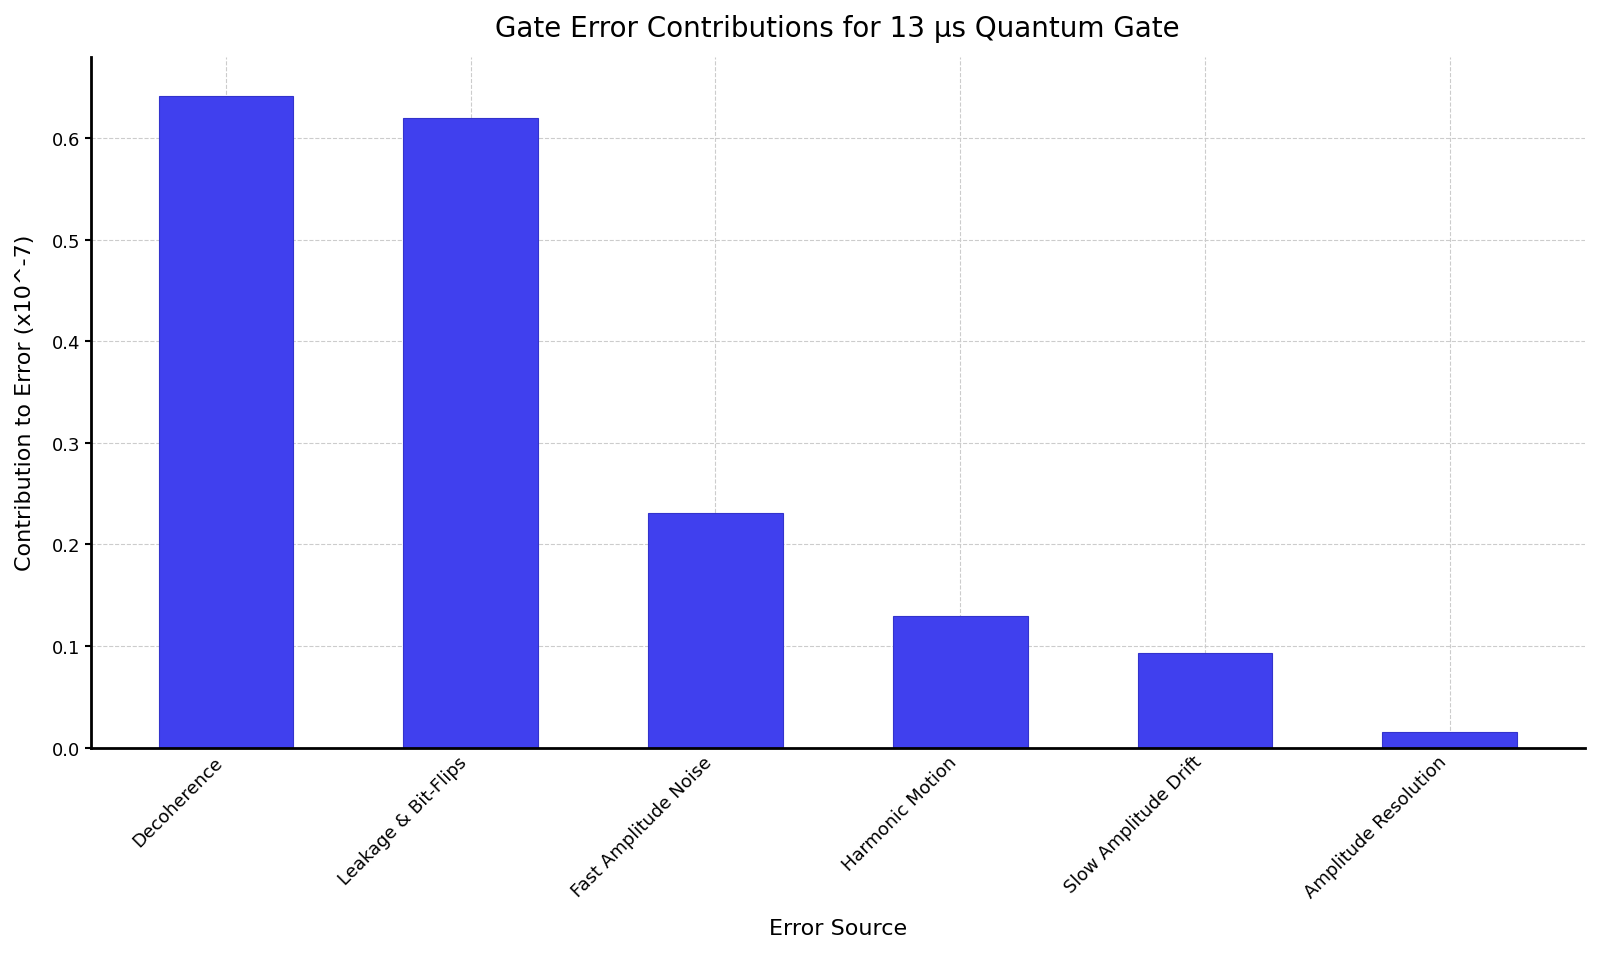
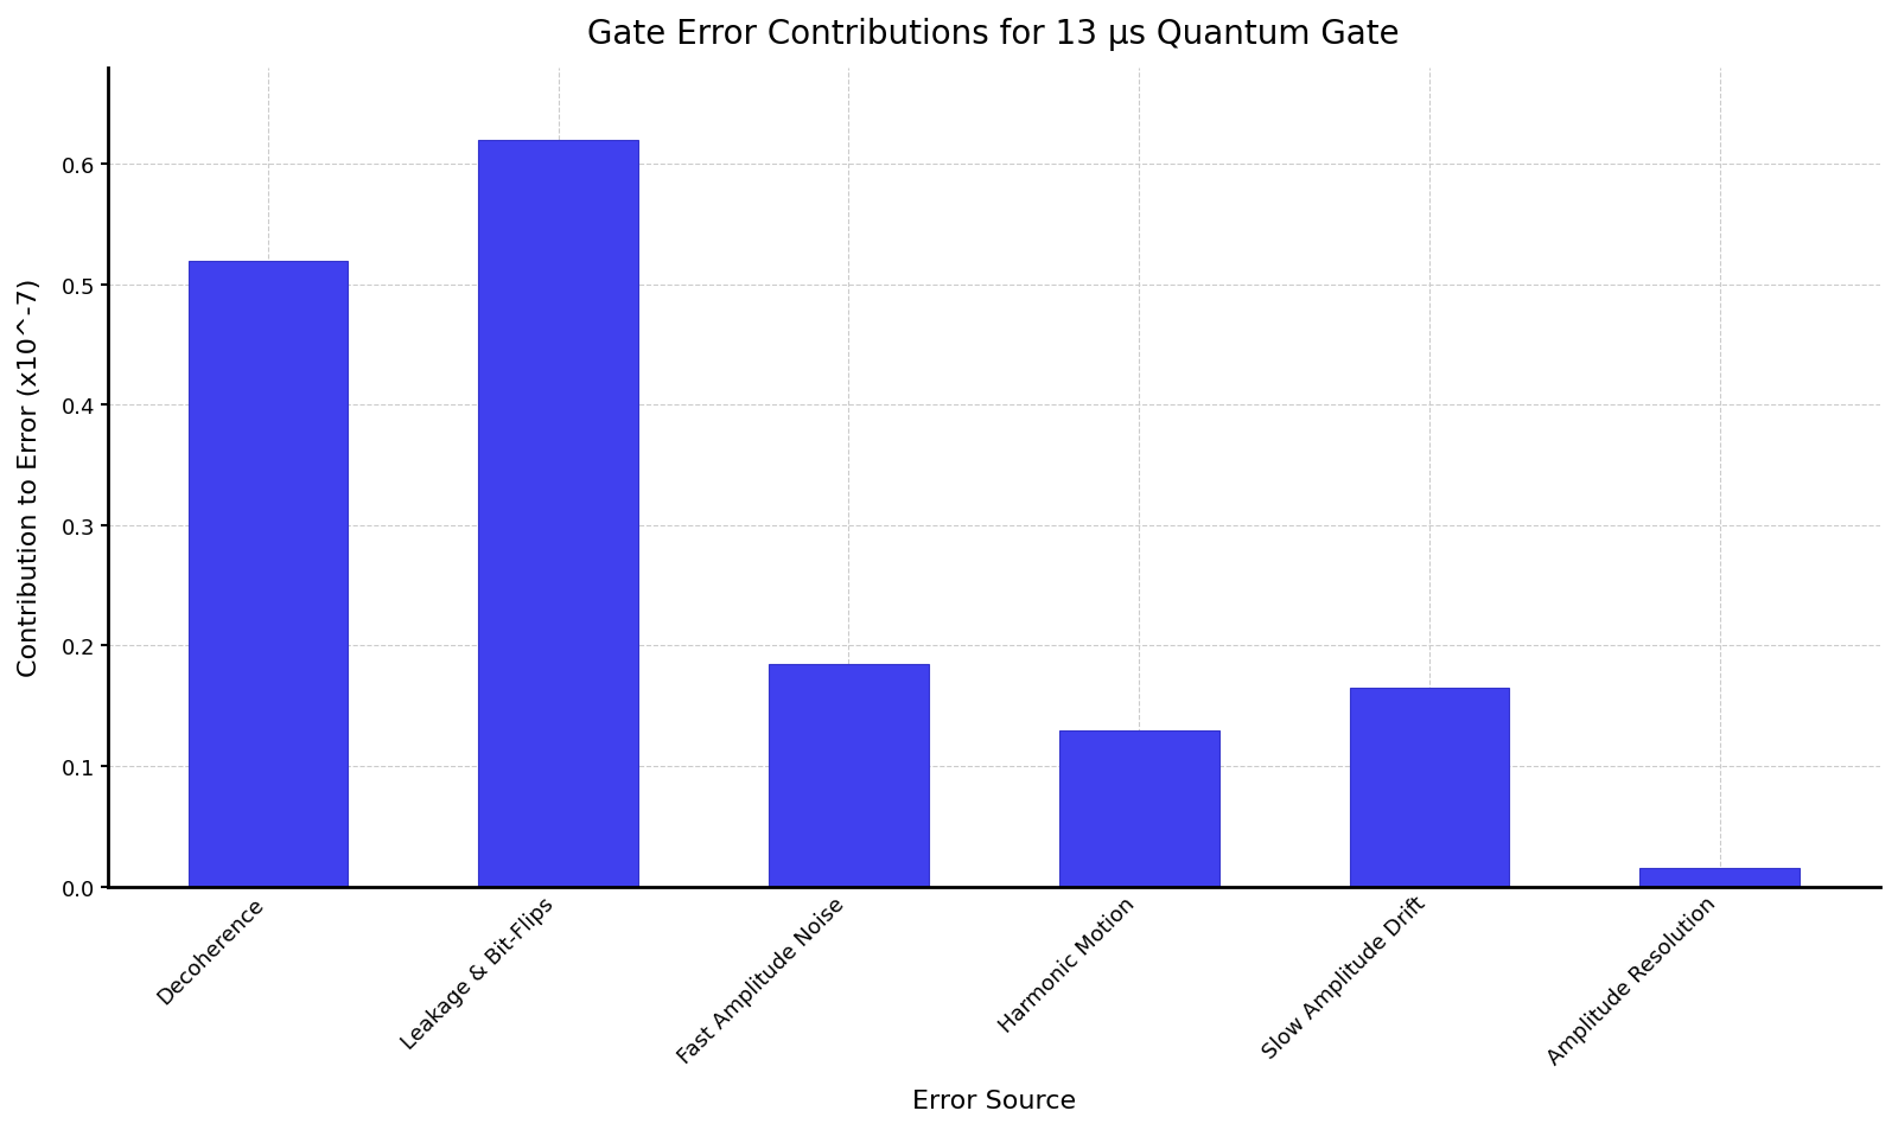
Decoherence: 0.641 -> 0.519
Fast Amplitude Noise: 0.231 -> 0.185
Slow Amplitude Drift: 0.093 -> 0.165
